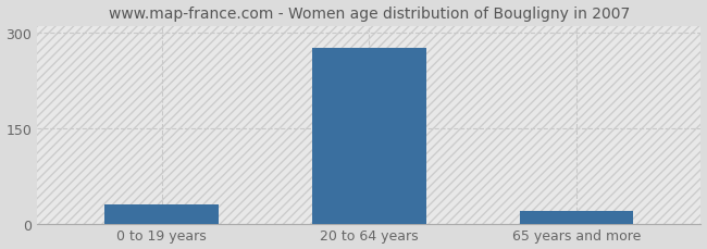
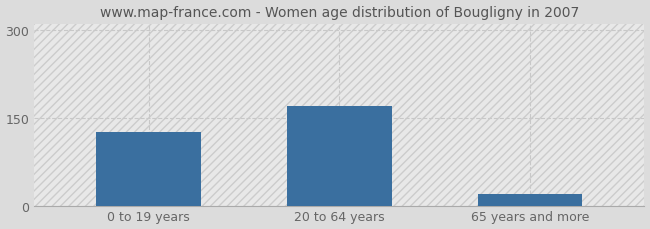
0 to 19 years: 30 -> 125
20 to 64 years: 276 -> 170
